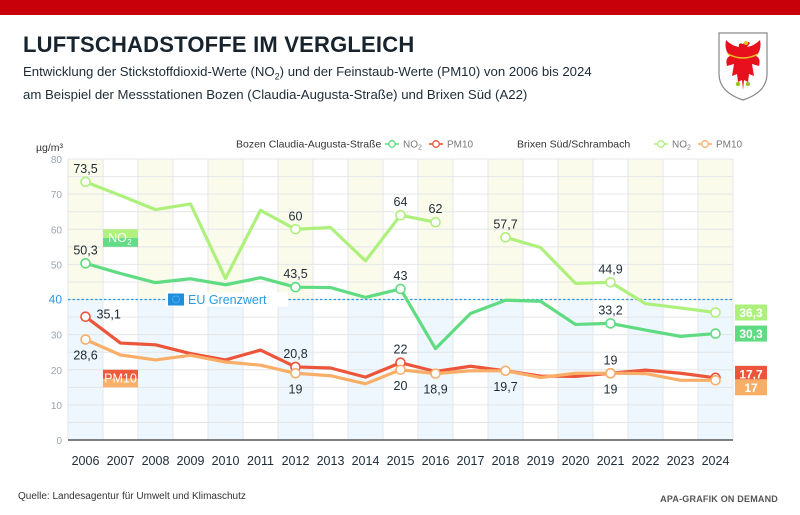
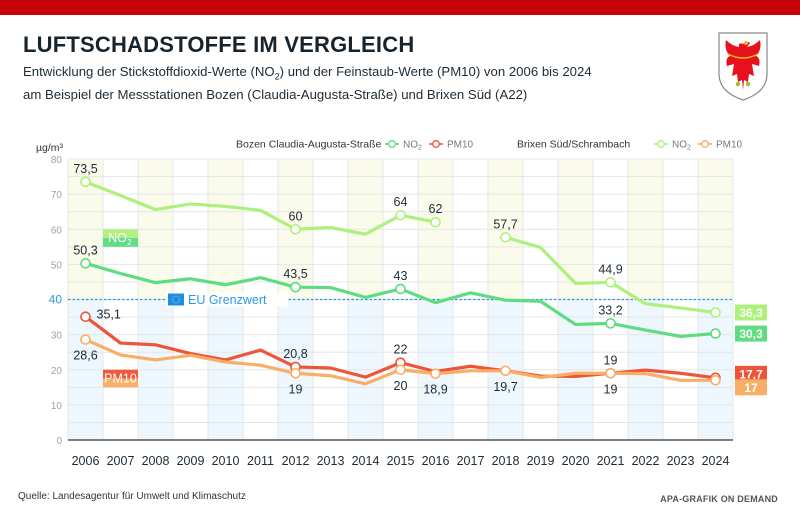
Brixen Süd/Schrambach NO2/2010: 46 -> 66
Brixen Süd/Schrambach NO2/2014: 51 -> 59
Bozen Claudia-Augusta-Straße NO2/2016: 26 -> 39
Bozen Claudia-Augusta-Straße NO2/2017: 36 -> 42
